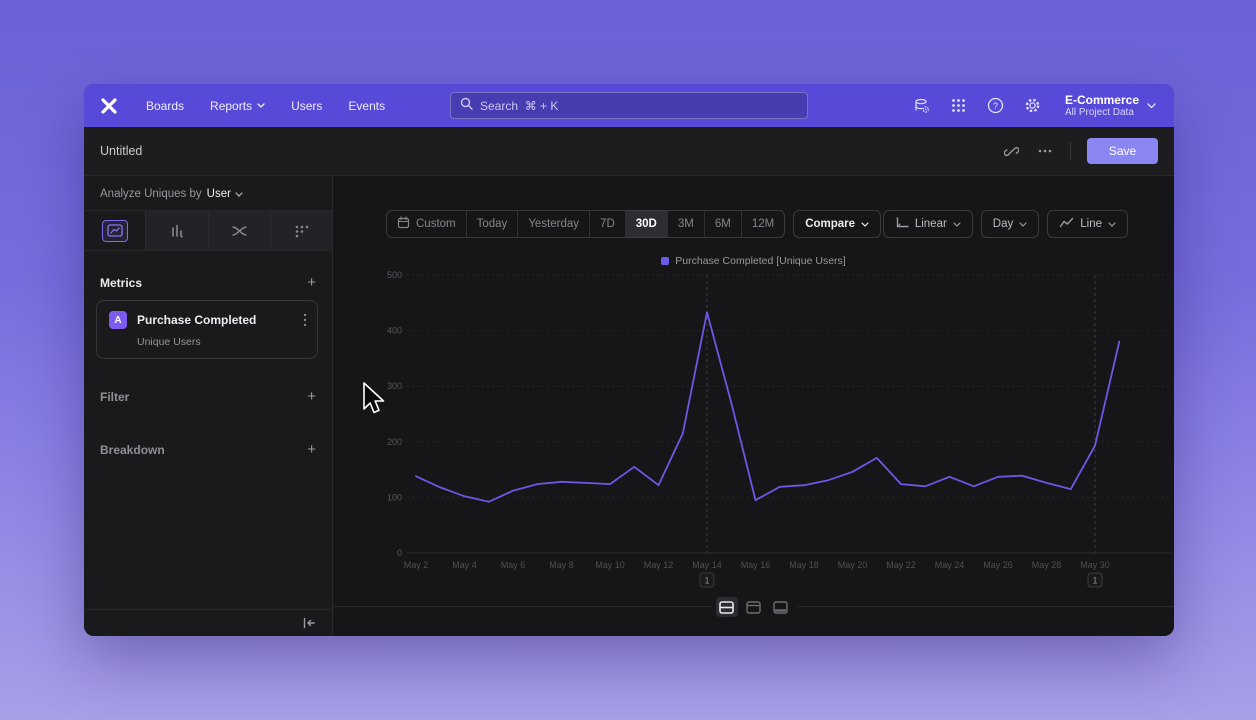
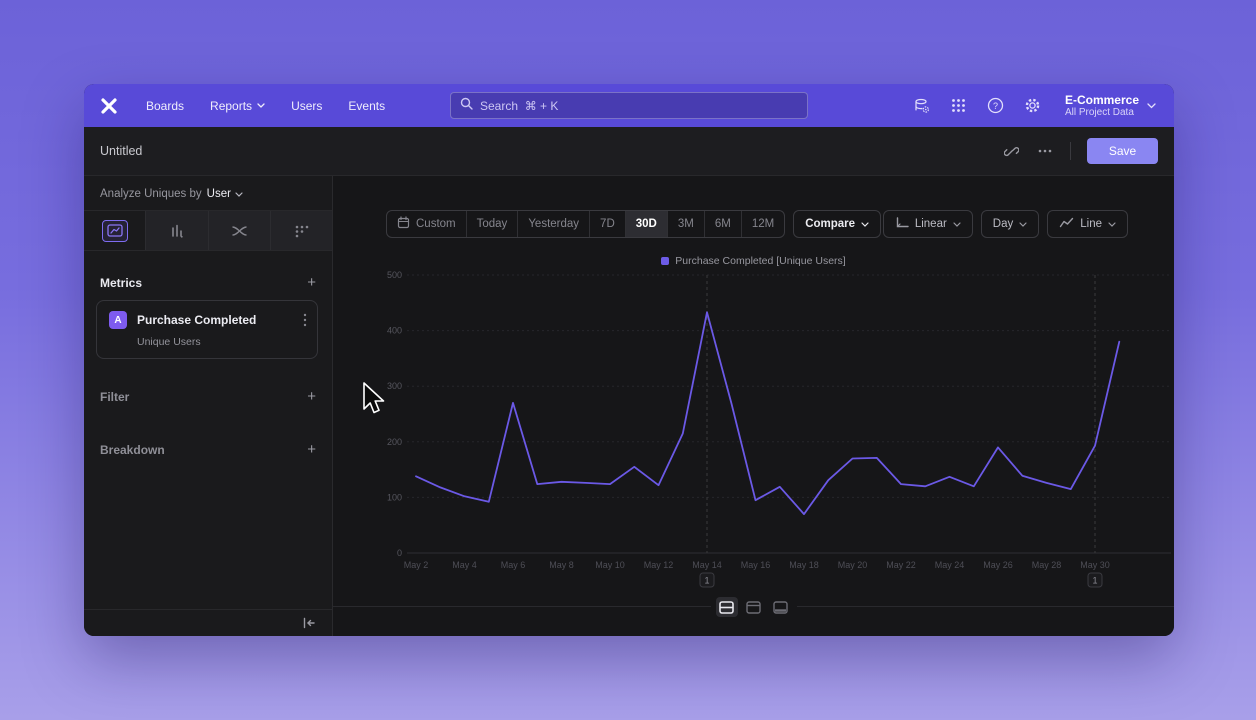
May 6: 110 -> 270
May 18: 120 -> 70
May 20: 150 -> 170
May 26: 140 -> 190
